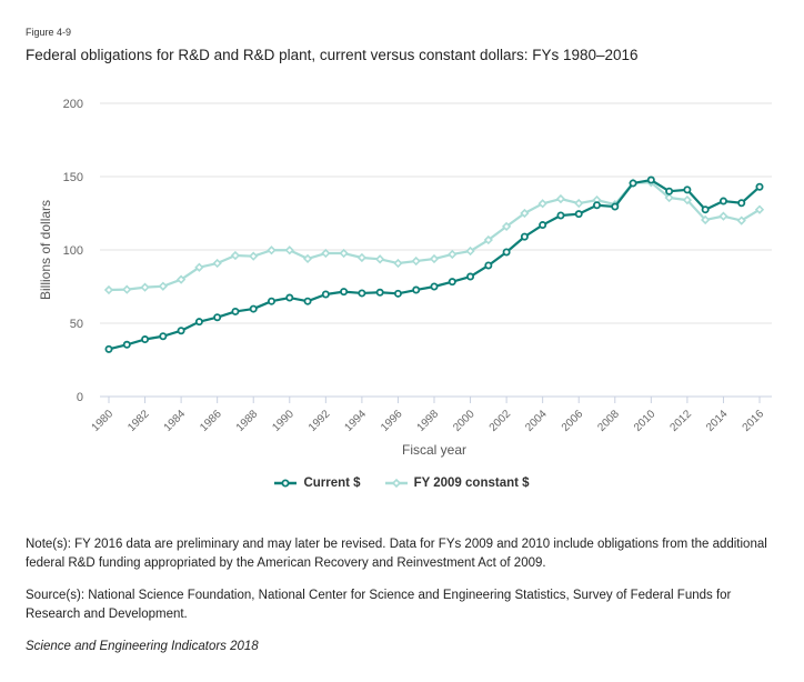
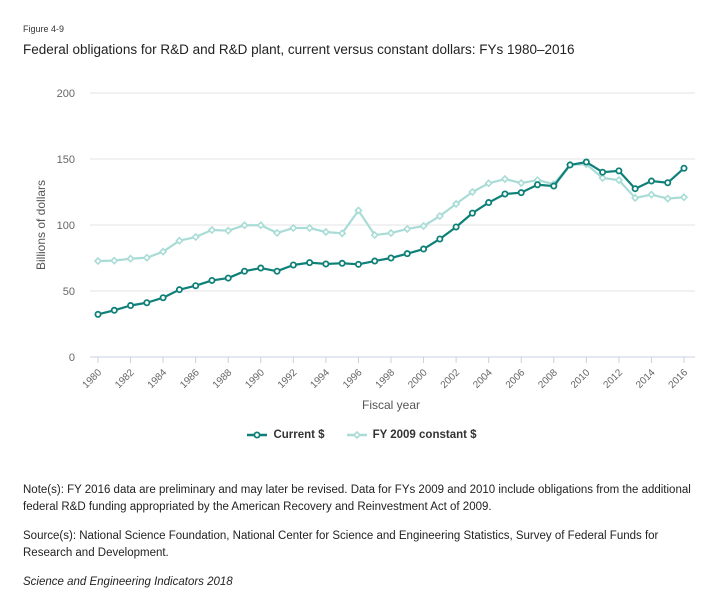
FY 2009 constant $/1996: 91 -> 111
FY 2009 constant $/2016: 128 -> 121
